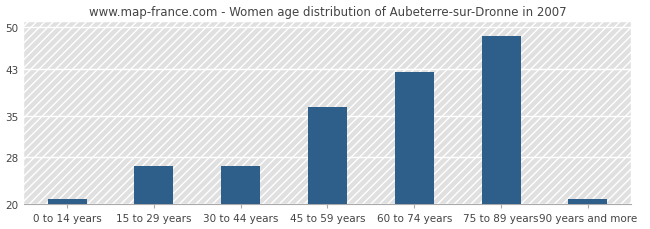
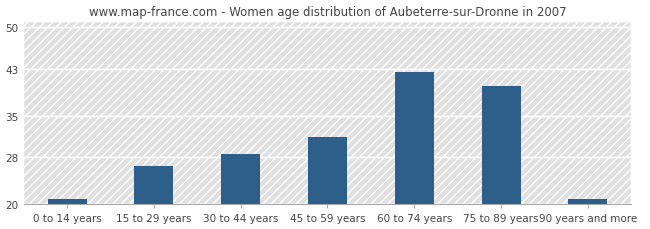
30 to 44 years: 26.5 -> 28.6
45 to 59 years: 36.5 -> 31.4
75 to 89 years: 48.5 -> 40.0
